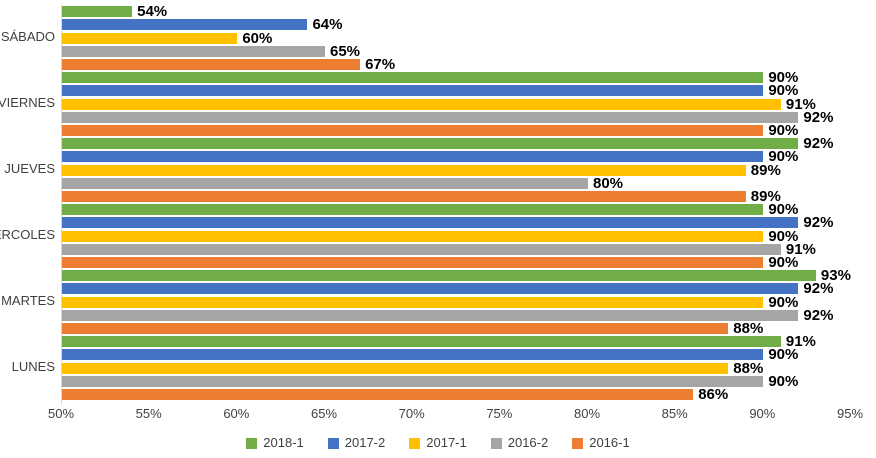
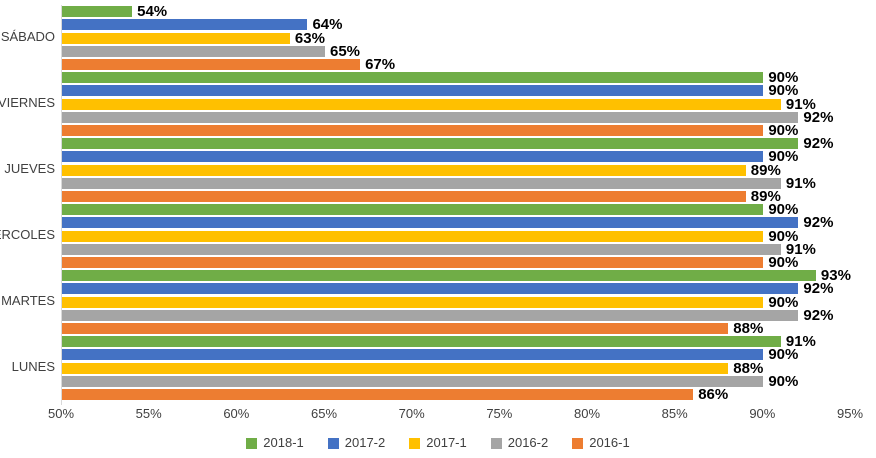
2017-1/SÁBADO: 60% -> 63%
2016-2/JUEVES: 80% -> 91%
